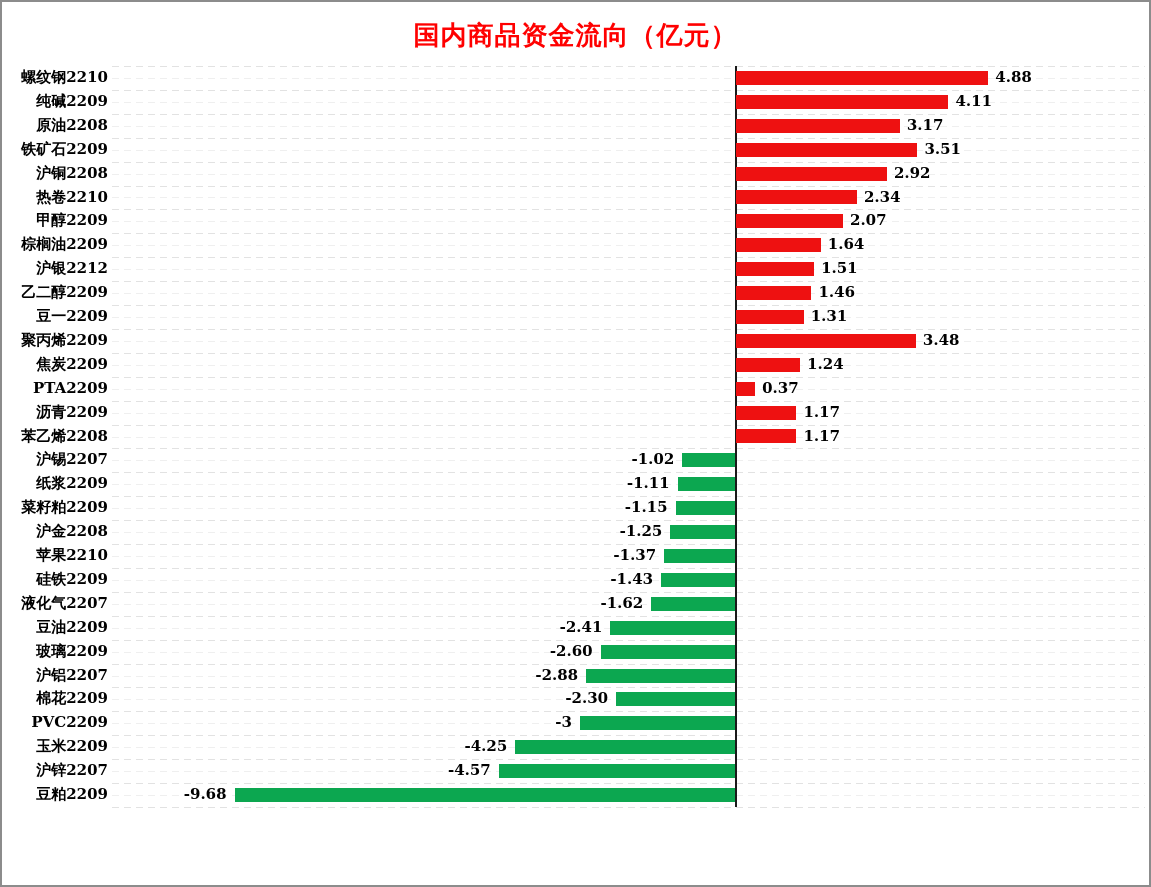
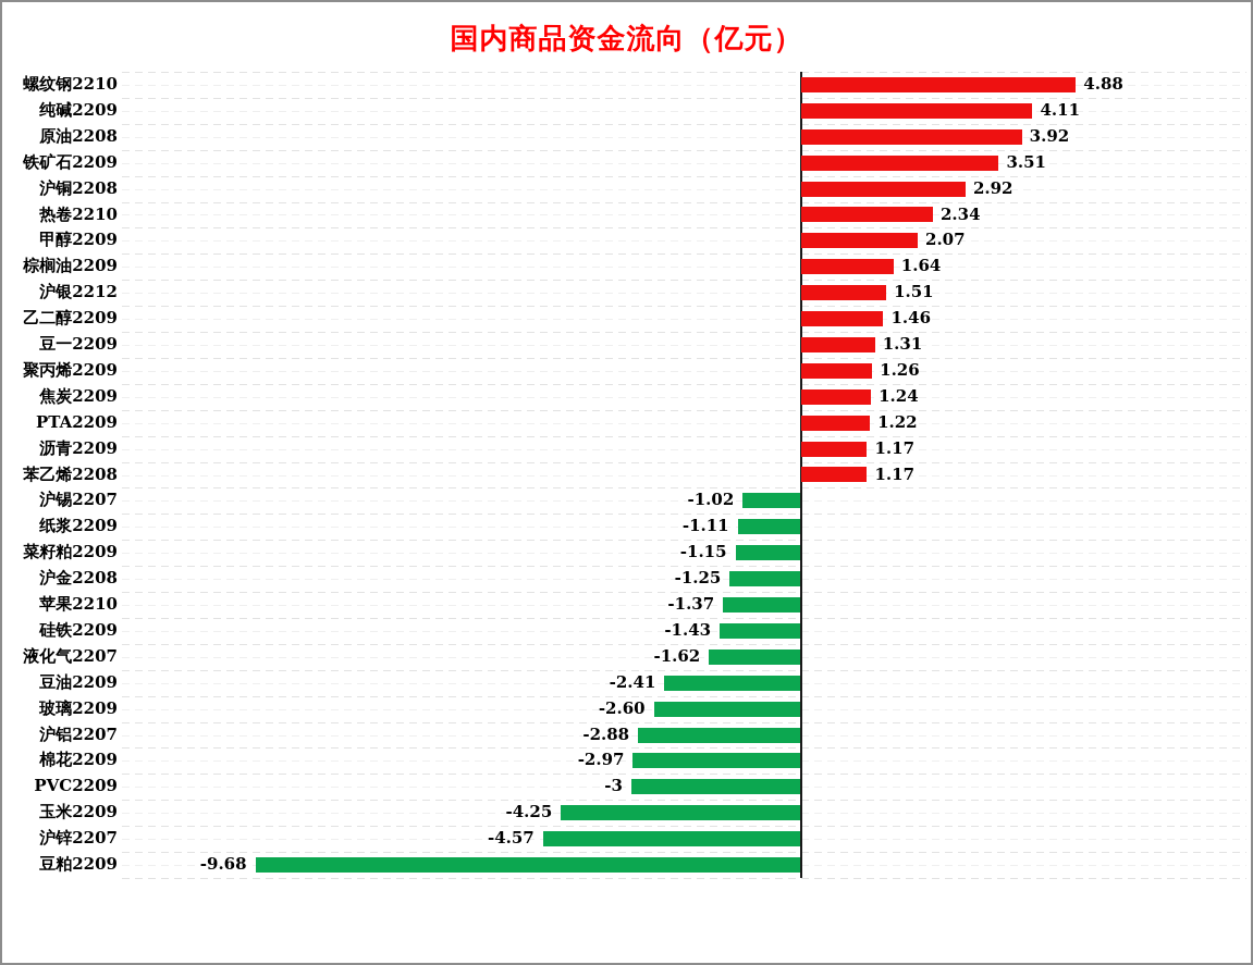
原油2208: 3.17 -> 3.92
聚丙烯2209: 3.48 -> 1.26
PTA2209: 0.37 -> 1.22
棉花2209: -2.30 -> -2.97
